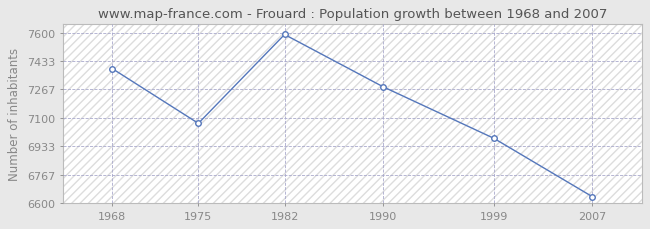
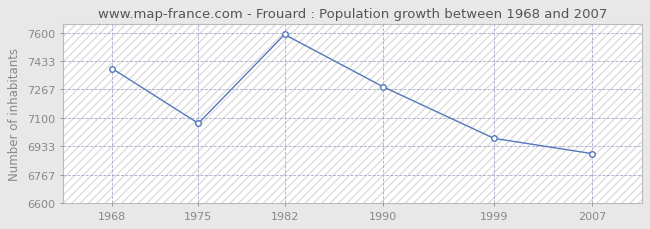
2007: 6640 -> 6890
